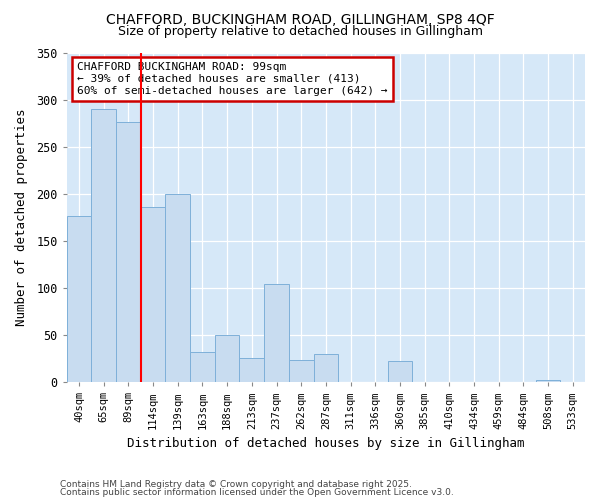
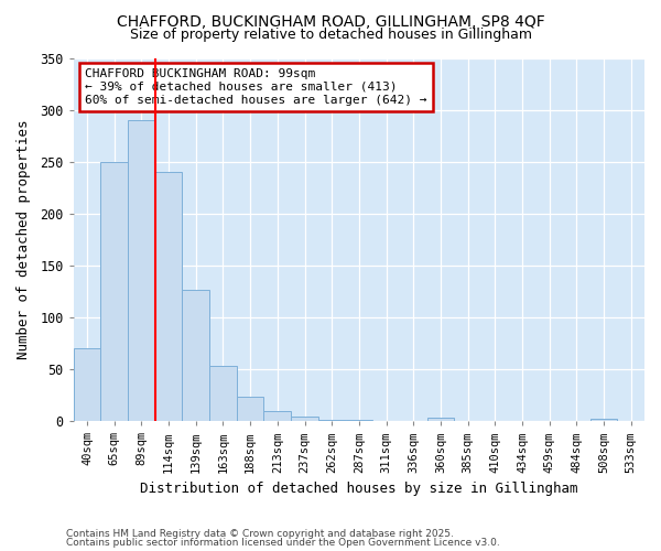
40sqm: 176 -> 70
65sqm: 290 -> 250
89sqm: 276 -> 290
114sqm: 186 -> 240
139sqm: 200 -> 127
163sqm: 32 -> 53
188sqm: 50 -> 23
213sqm: 26 -> 10
237sqm: 104 -> 4
262sqm: 24 -> 1
287sqm: 30 -> 1
360sqm: 22 -> 3
